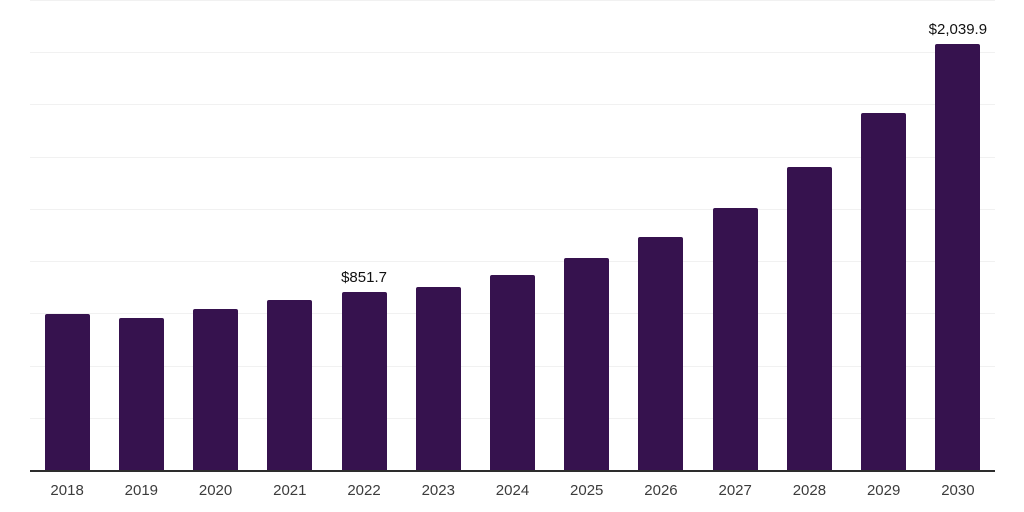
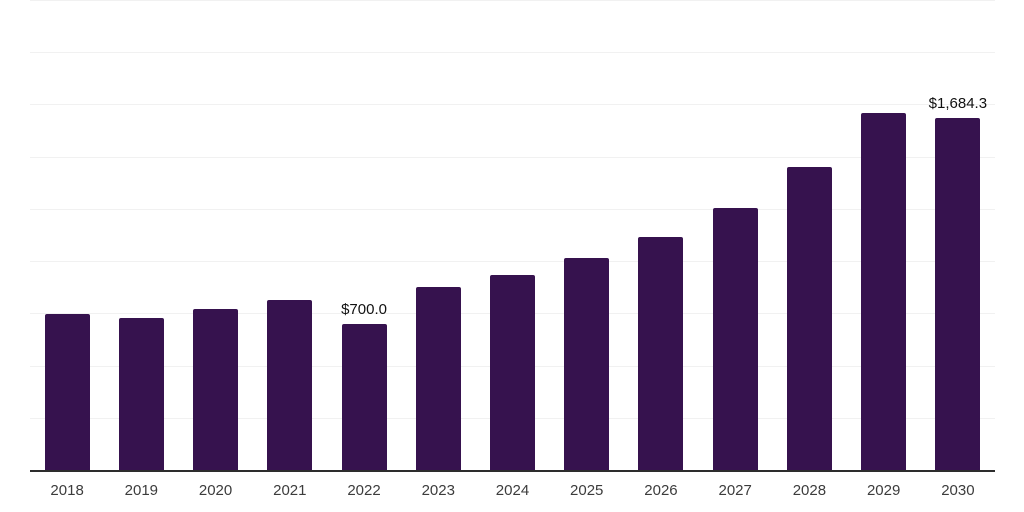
2022: $851.7 -> $700.0
2030: $2,039.9 -> $1,684.3
